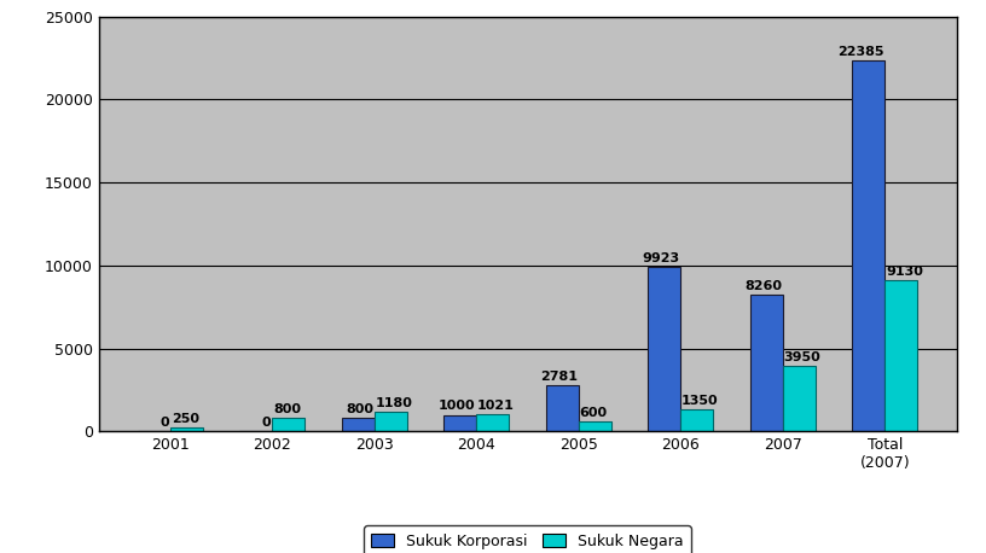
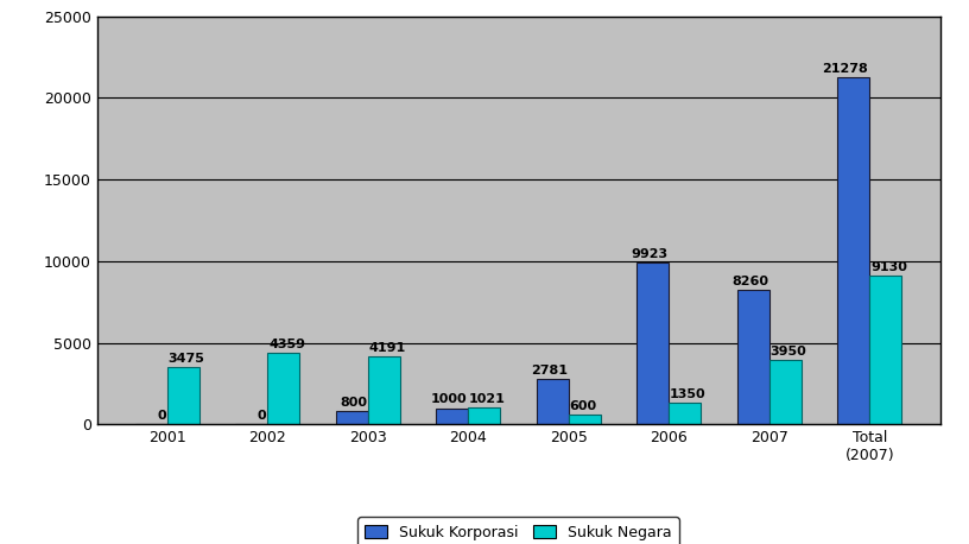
Sukuk Negara/2001: 250 -> 3475
Sukuk Negara/2002: 800 -> 4359
Sukuk Negara/2003: 1180 -> 4191
Sukuk Korporasi/Total (2007): 22385 -> 21278
